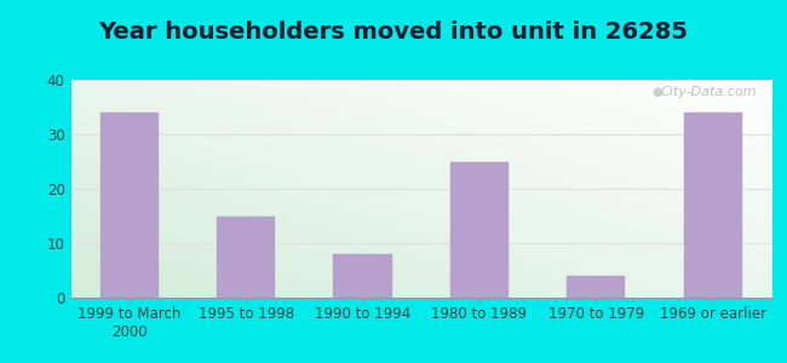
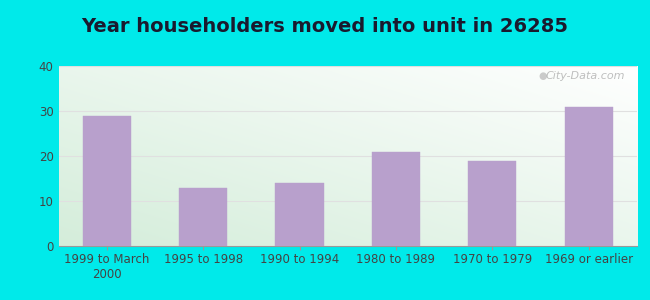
1999 to March 2000: 34 -> 29
1995 to 1998: 15 -> 13
1990 to 1994: 8 -> 14
1980 to 1989: 25 -> 21
1970 to 1979: 4 -> 19
1969 or earlier: 34 -> 31
